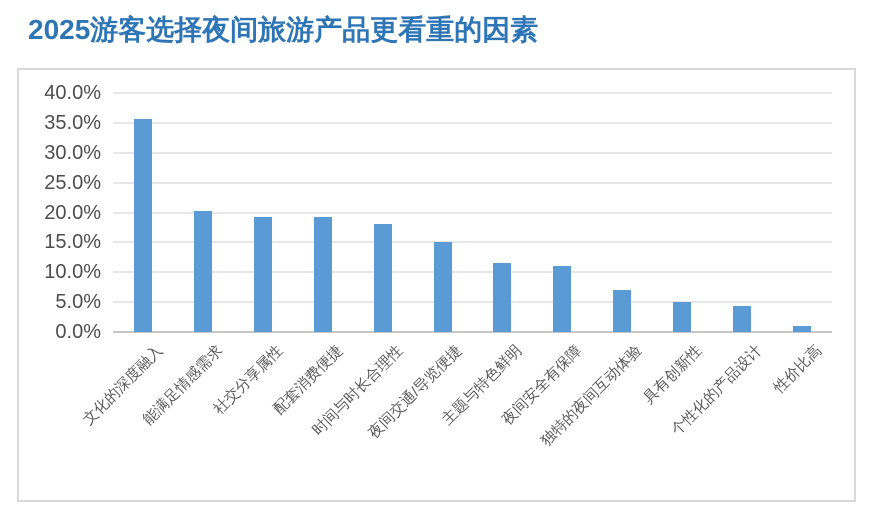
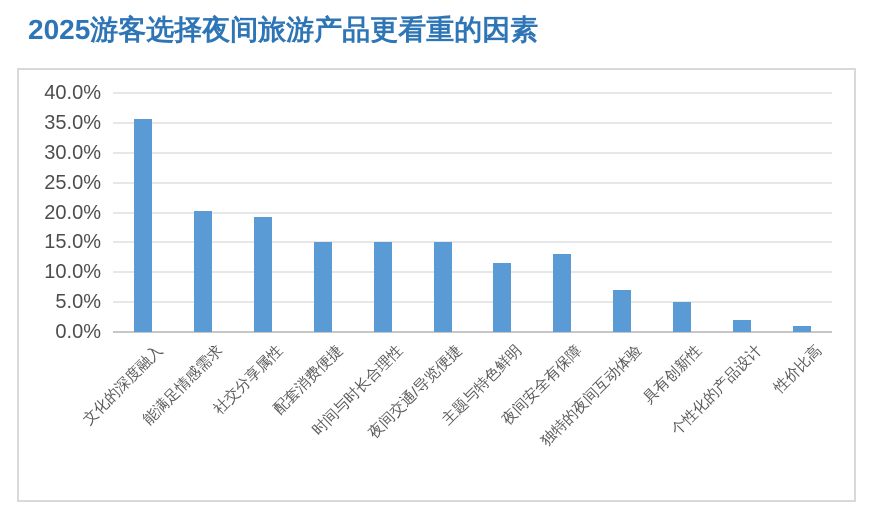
配套消费便捷: 19% -> 15%
时间与时长合理性: 18% -> 15%
夜间安全有保障: 11% -> 13%
个性化的产品设计: 4% -> 2%
